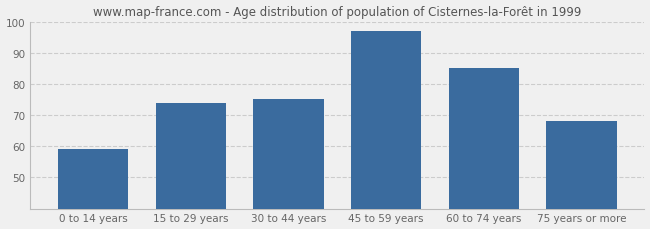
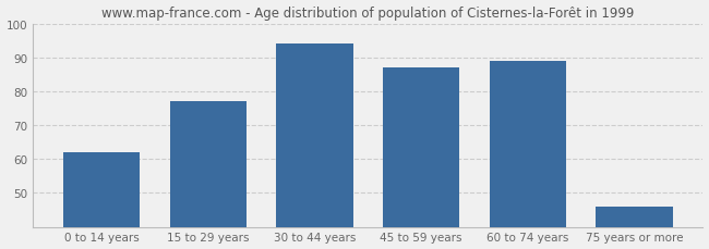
0 to 14 years: 59 -> 62
15 to 29 years: 74 -> 77
30 to 44 years: 75 -> 94
45 to 59 years: 97 -> 87
60 to 74 years: 85 -> 89
75 years or more: 68 -> 46
